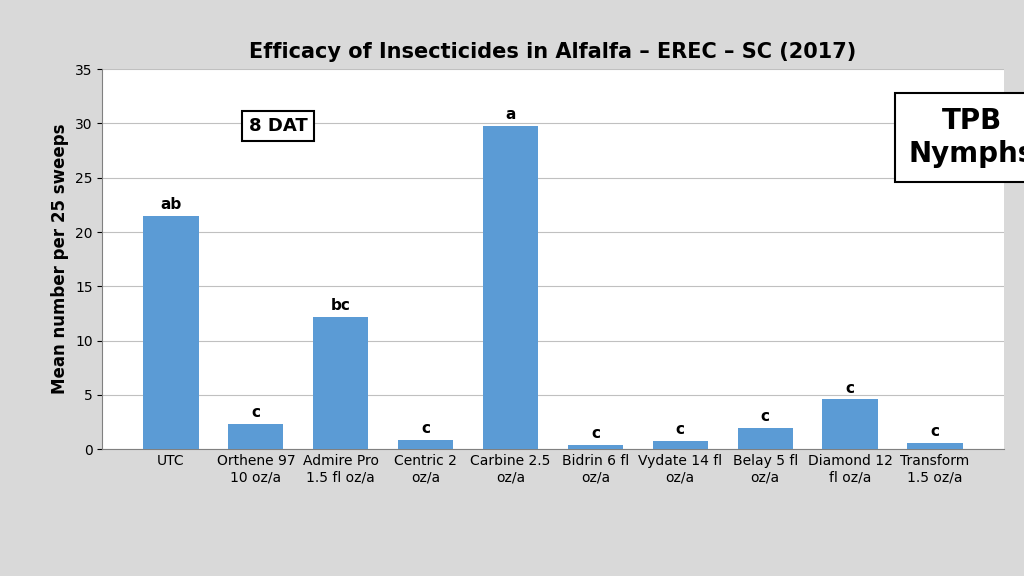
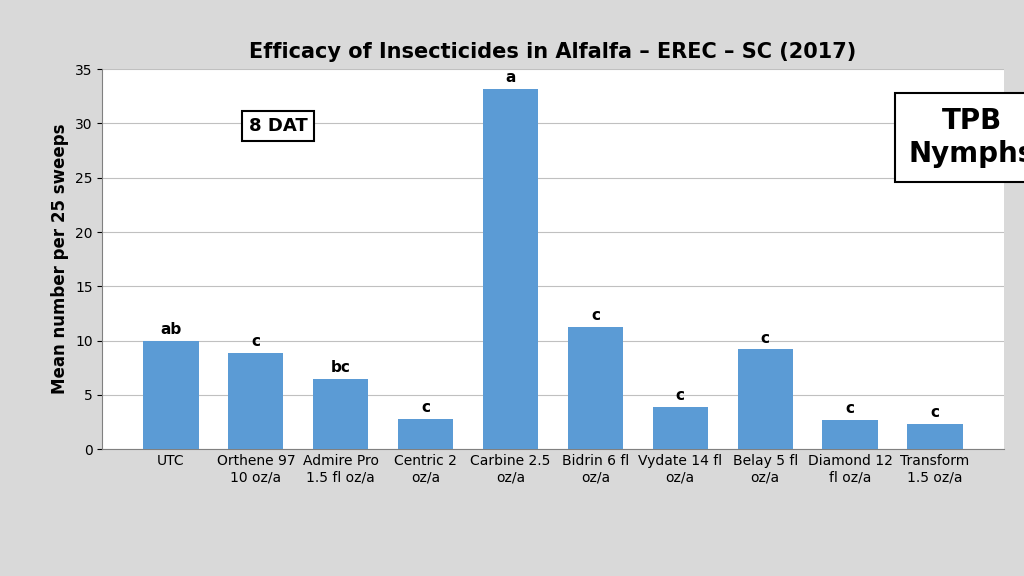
UTC: 21.5 -> 10.0
Orthene 97 10 oz/a: 2.3 -> 8.9
Admire Pro 1.5 fl oz/a: 12.2 -> 6.5
Centric 2 oz/a: 0.9 -> 2.8
Carbine 2.5 oz/a: 29.8 -> 33.2
Bidrin 6 fl oz/a: 0.4 -> 11.3
Vydate 14 fl oz/a: 0.8 -> 3.9
Belay 5 fl oz/a: 2.0 -> 9.2
Diamond 12 fl oz/a: 4.6 -> 2.7
Transform 1.5 oz/a: 0.6 -> 2.3
